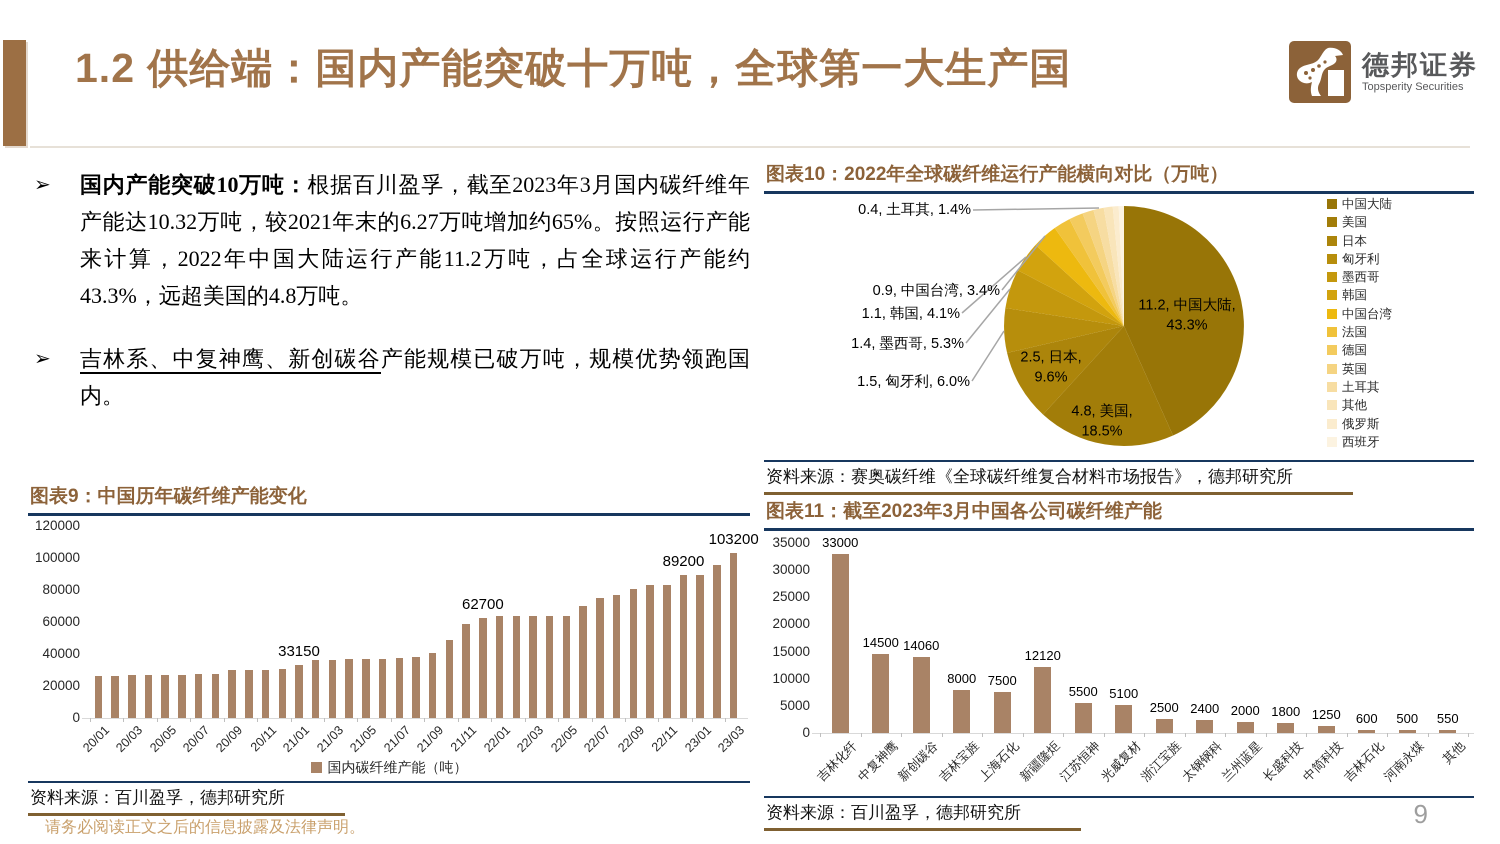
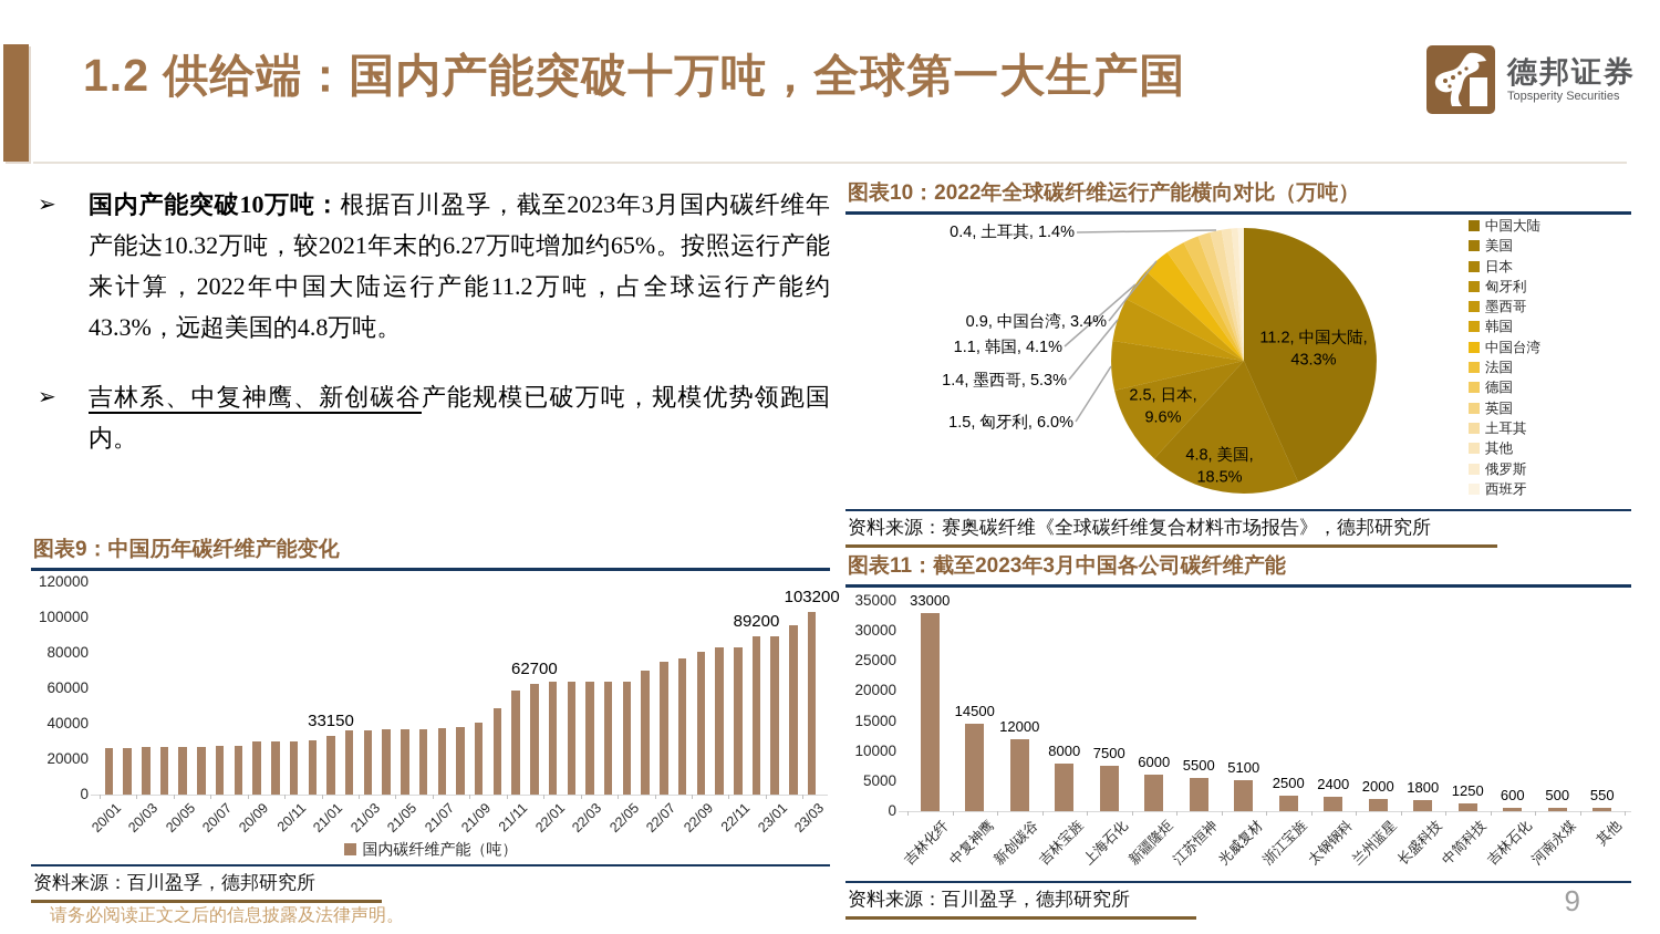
图表11：截至2023年3月中国各公司碳纤维产能/新创碳谷: 14060 -> 12000
图表11：截至2023年3月中国各公司碳纤维产能/新疆隆炬: 12120 -> 6000
